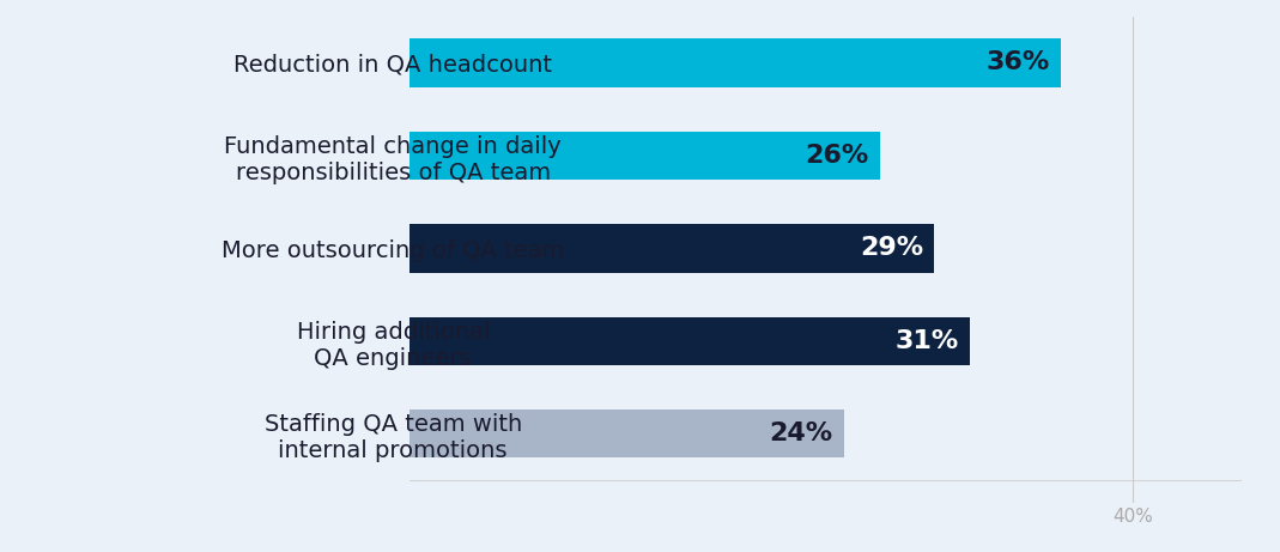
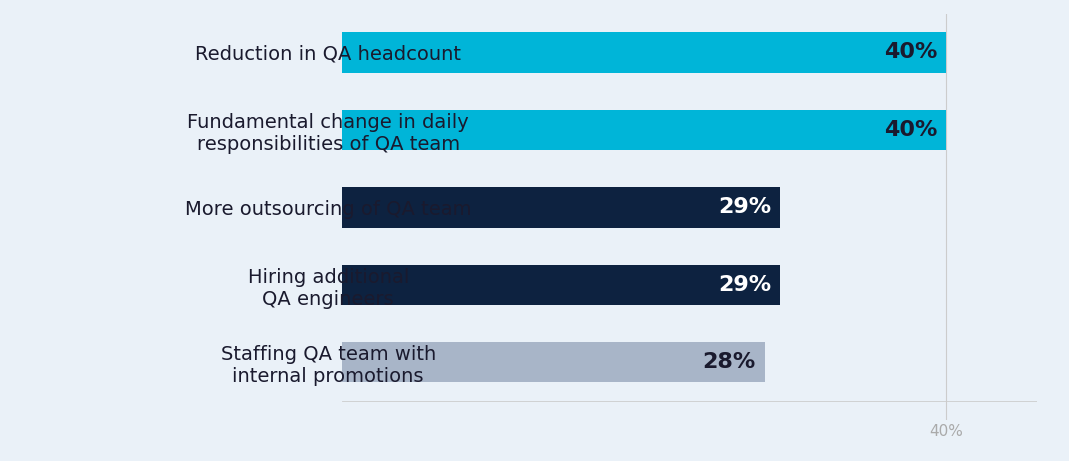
Reduction in QA headcount: 36% -> 40%
Fundamental change in daily responsibilities of QA team: 26% -> 40%
Hiring additional QA engineers: 31% -> 29%
Staffing QA team with internal promotions: 24% -> 28%
